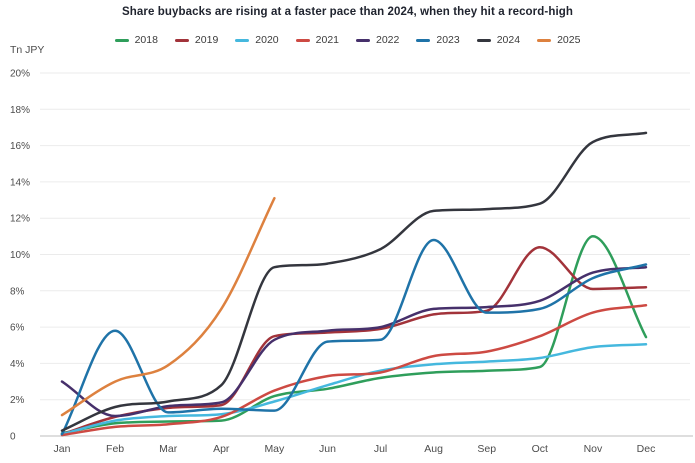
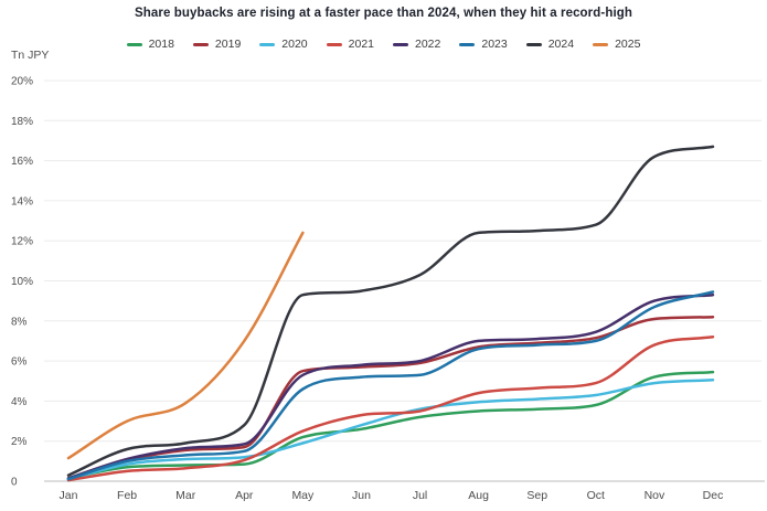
2022/Jan: 3.0% -> 0.1%
2023/Feb: 5.8% -> 1.0%
2023/May: 1.4% -> 4.6%
2025/May: 13.1% -> 12.4%
2023/Aug: 10.8% -> 6.6%
2019/Oct: 10.4% -> 7.2%
2021/Oct: 5.5% -> 4.9%
2018/Nov: 11.0% -> 5.2%
